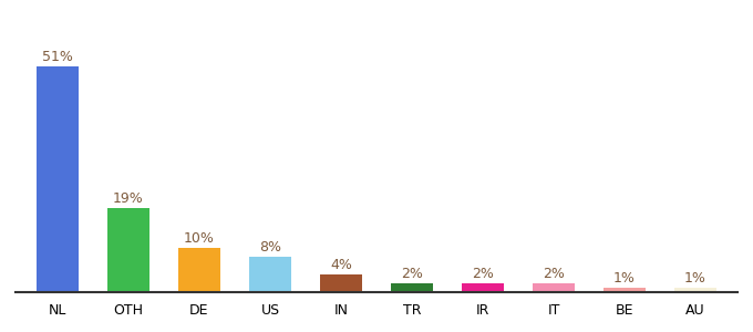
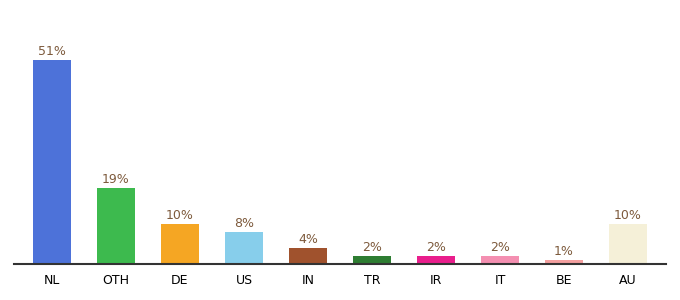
AU: 1% -> 10%
